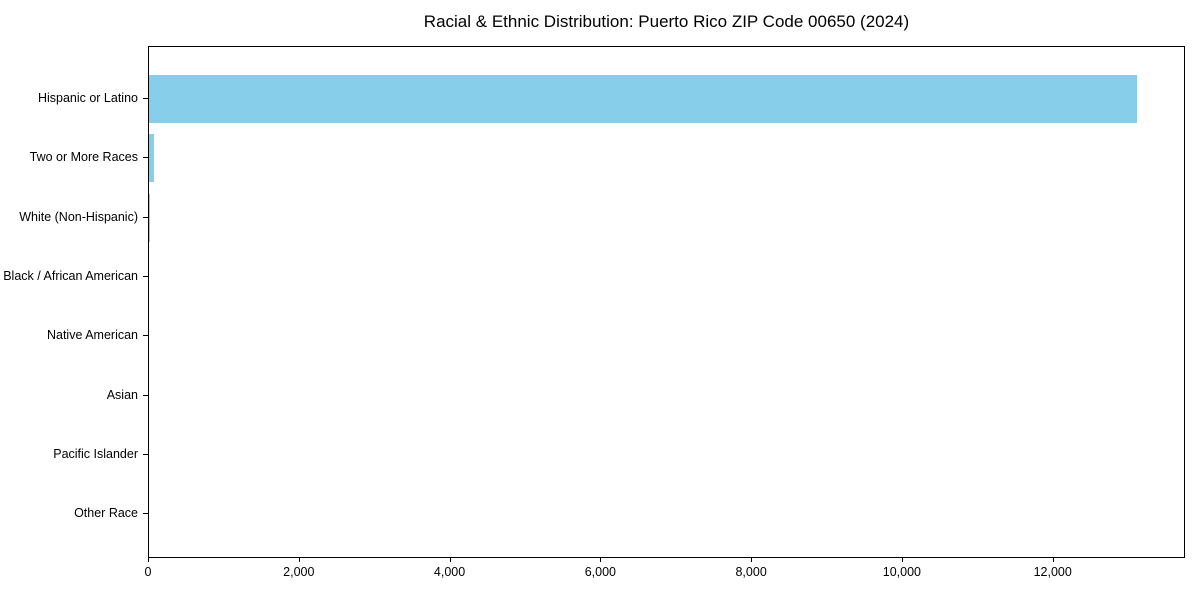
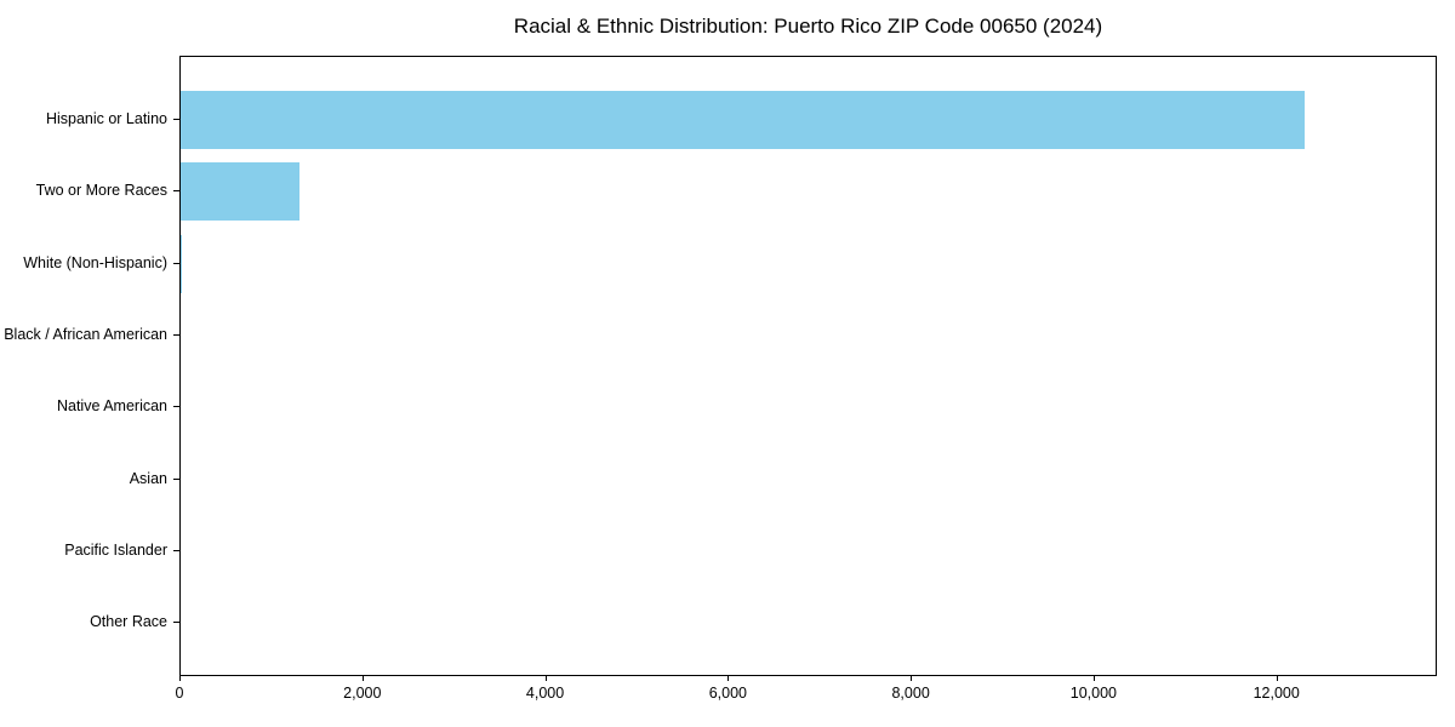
Hispanic or Latino: 13100 -> 12300
Two or More Races: 100 -> 1300
